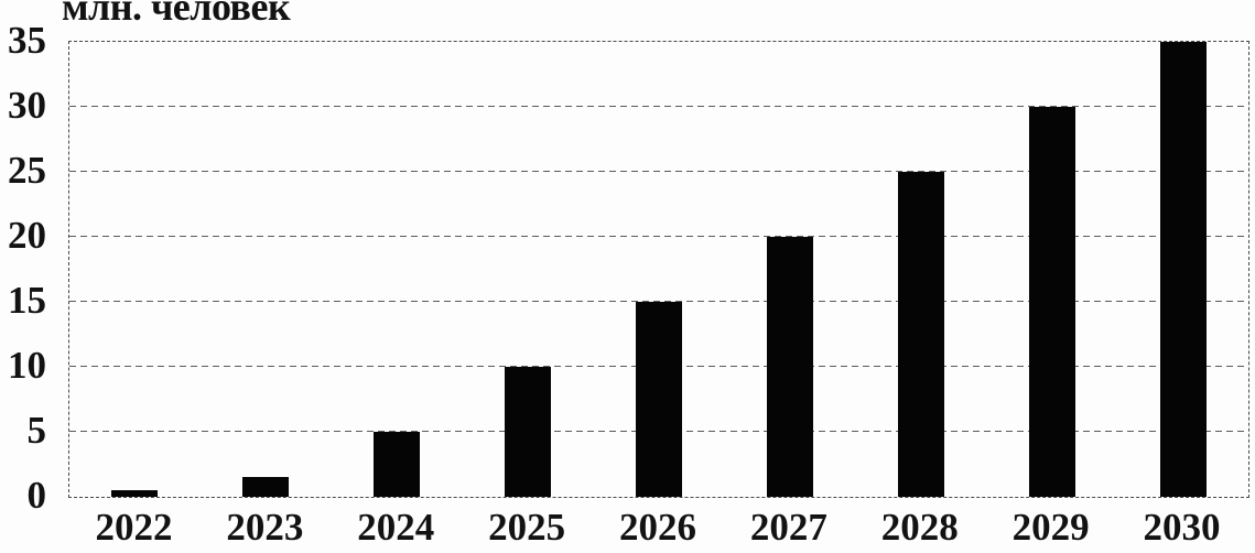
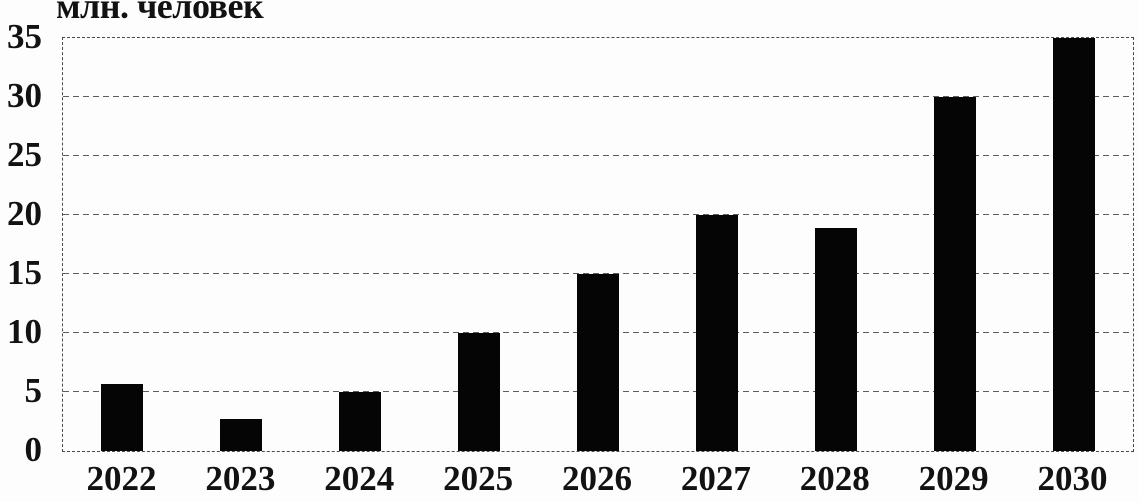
2022: 0.5 -> 5.7
2023: 1.5 -> 2.7
2028: 25.0 -> 18.9
